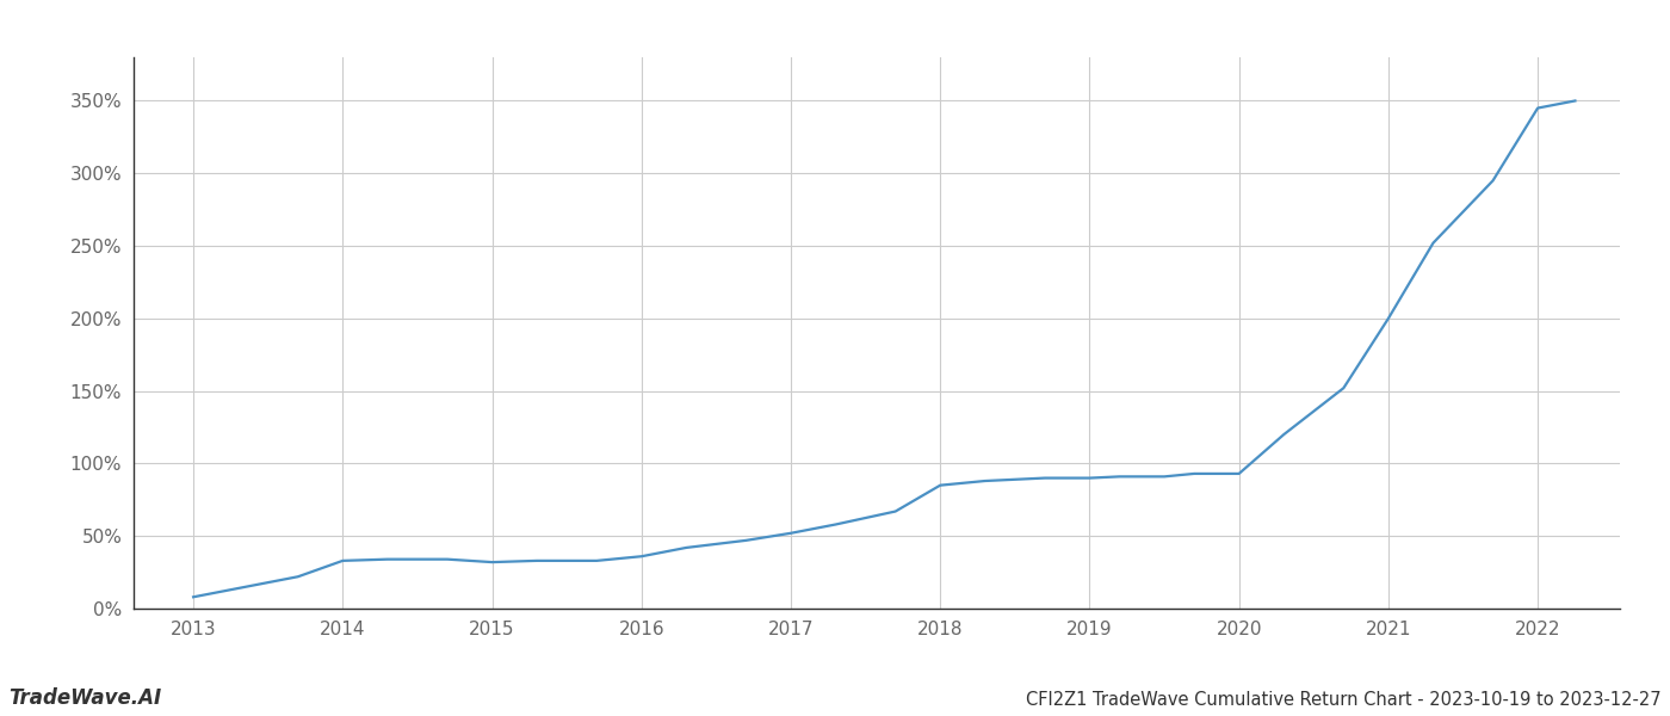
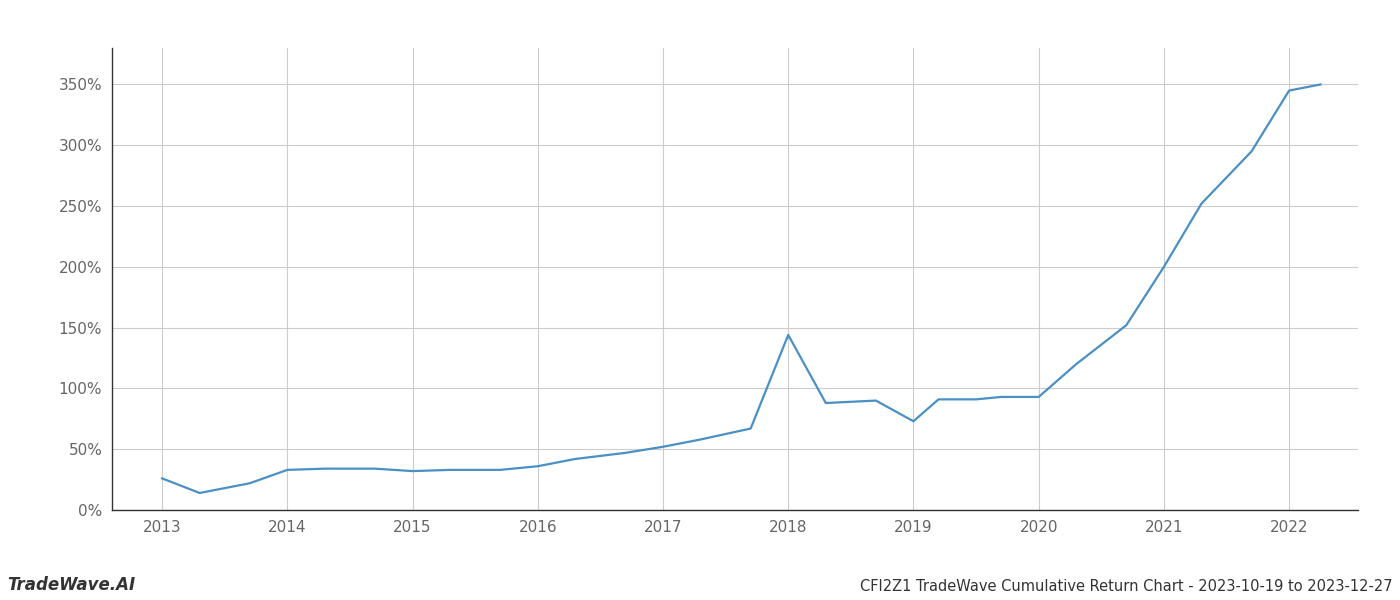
2013: 8% -> 26%
2018: 85% -> 144%
2019: 90% -> 73%
